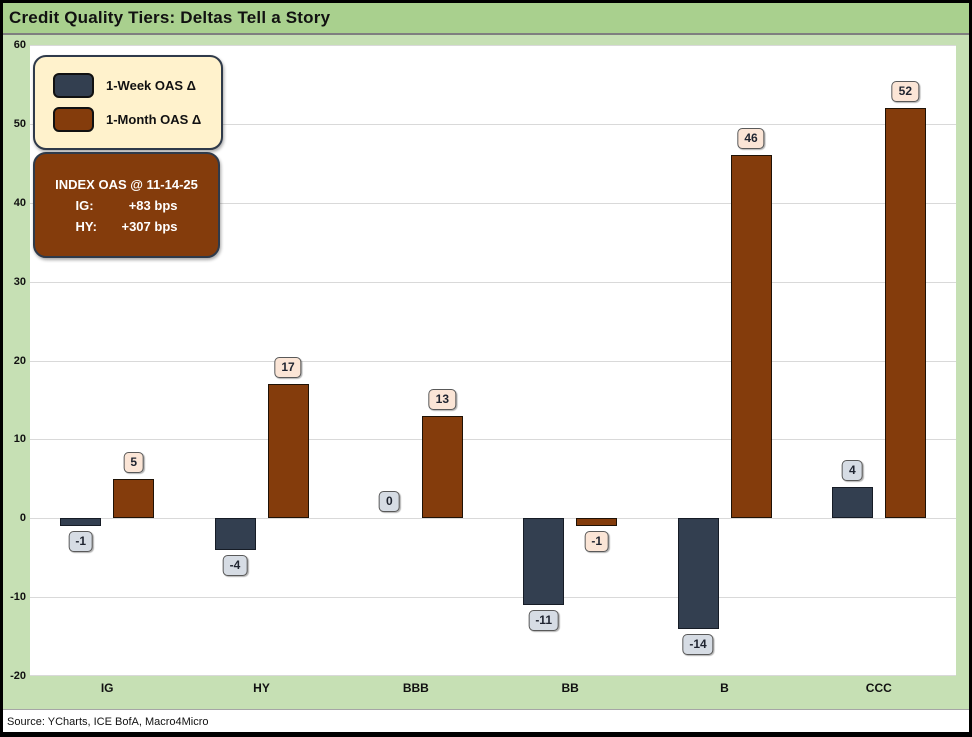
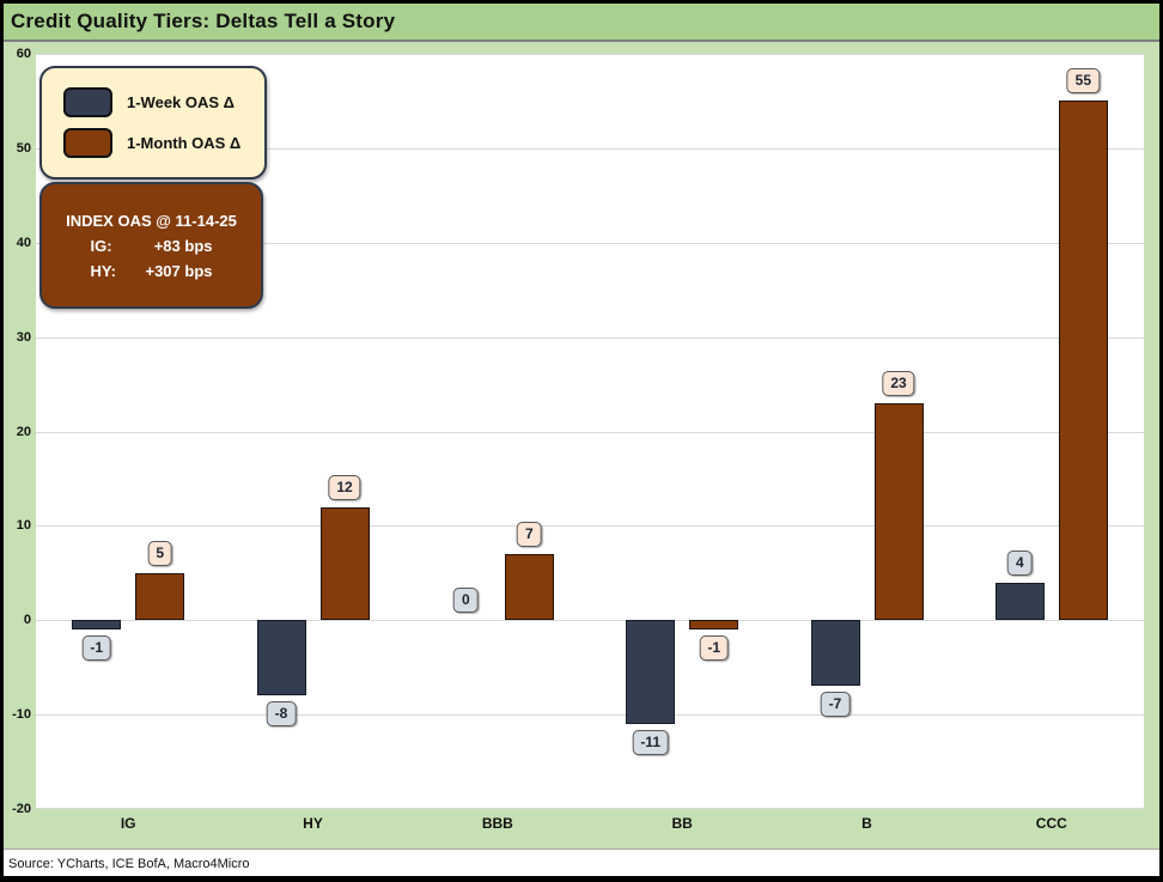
1-Week OAS Δ/HY: -4 -> -8
1-Month OAS Δ/HY: 17 -> 12
1-Month OAS Δ/BBB: 13 -> 7
1-Week OAS Δ/B: -14 -> -7
1-Month OAS Δ/B: 46 -> 23
1-Month OAS Δ/CCC: 52 -> 55
